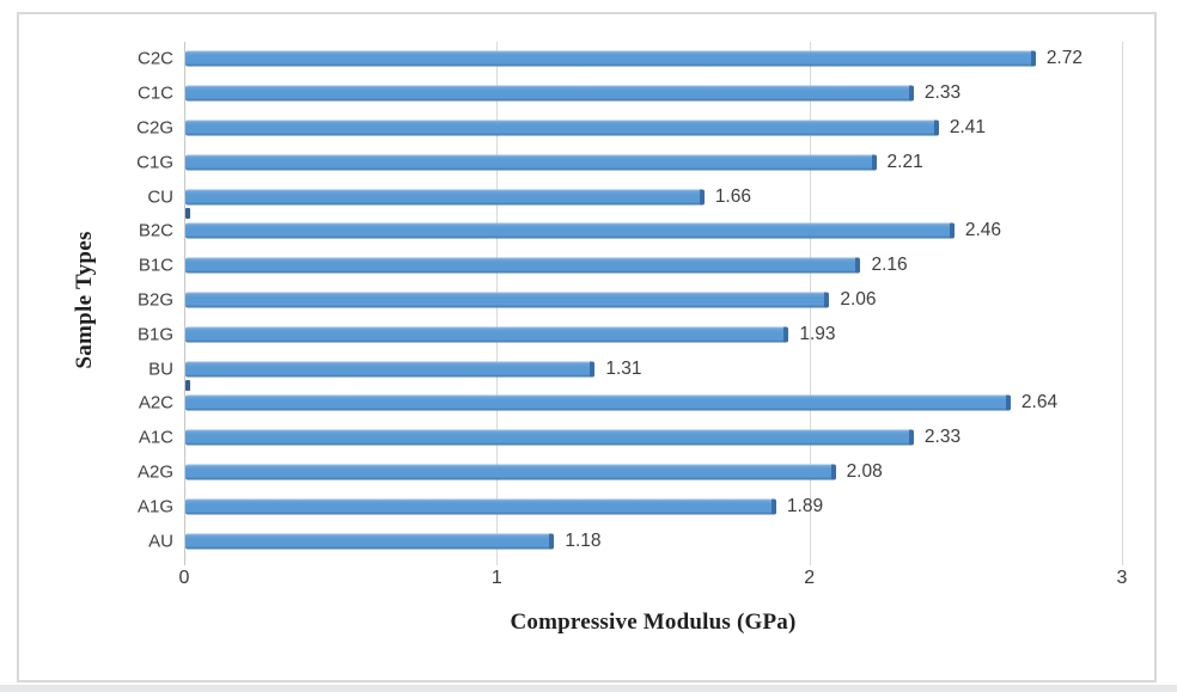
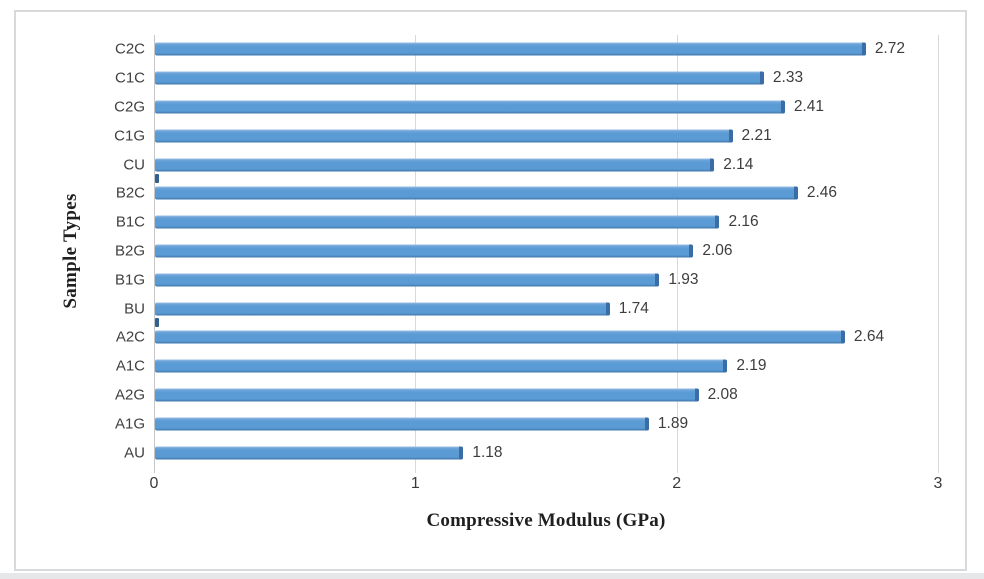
CU: 1.66 -> 2.14
BU: 1.31 -> 1.74
A1C: 2.33 -> 2.19
